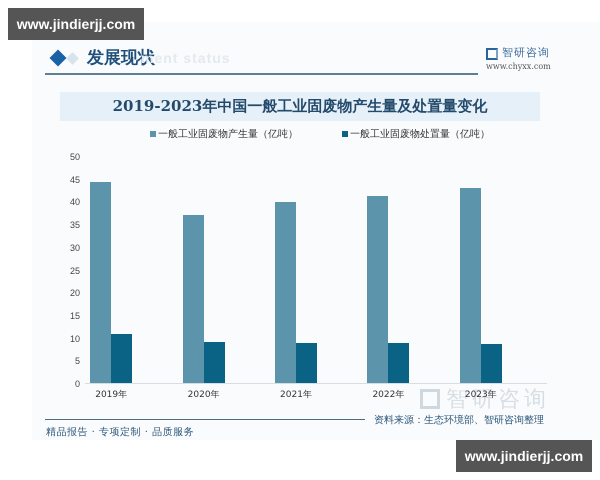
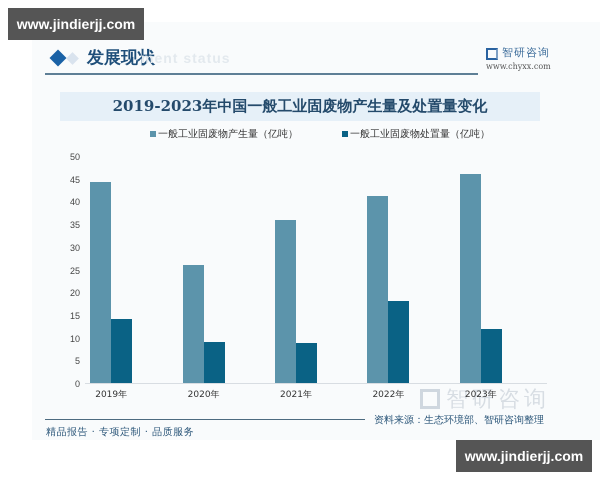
一般工业固废物处置量（亿吨）/2019年: 11 -> 14
一般工业固废物产生量（亿吨）/2020年: 37 -> 26
一般工业固废物产生量（亿吨）/2021年: 40 -> 36
一般工业固废物处置量（亿吨）/2022年: 9 -> 18
一般工业固废物产生量（亿吨）/2023年: 43 -> 46
一般工业固废物处置量（亿吨）/2023年: 9 -> 12
